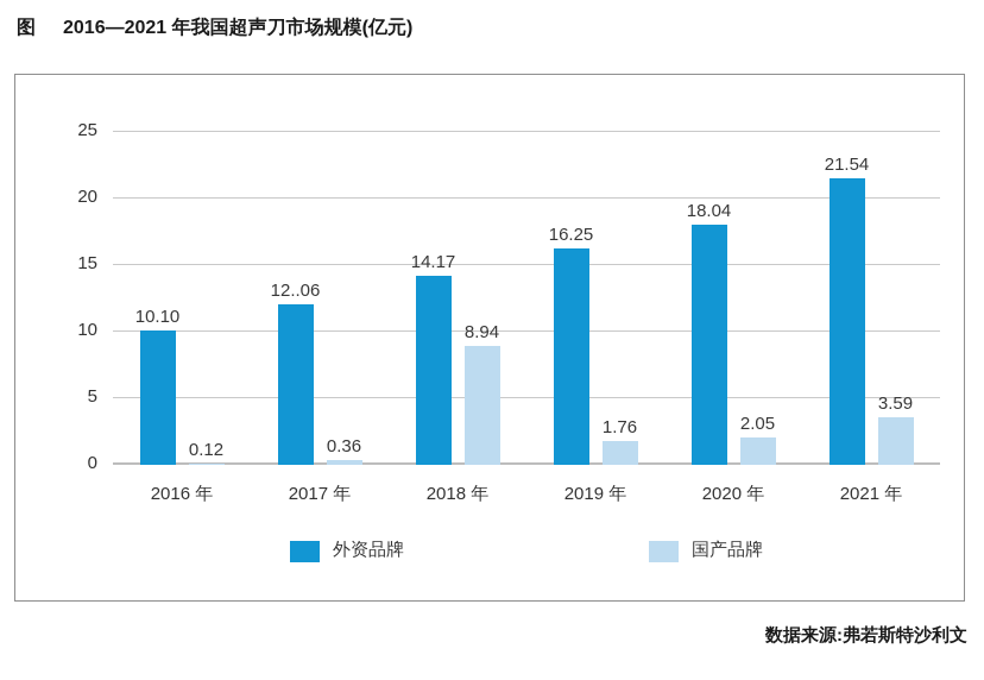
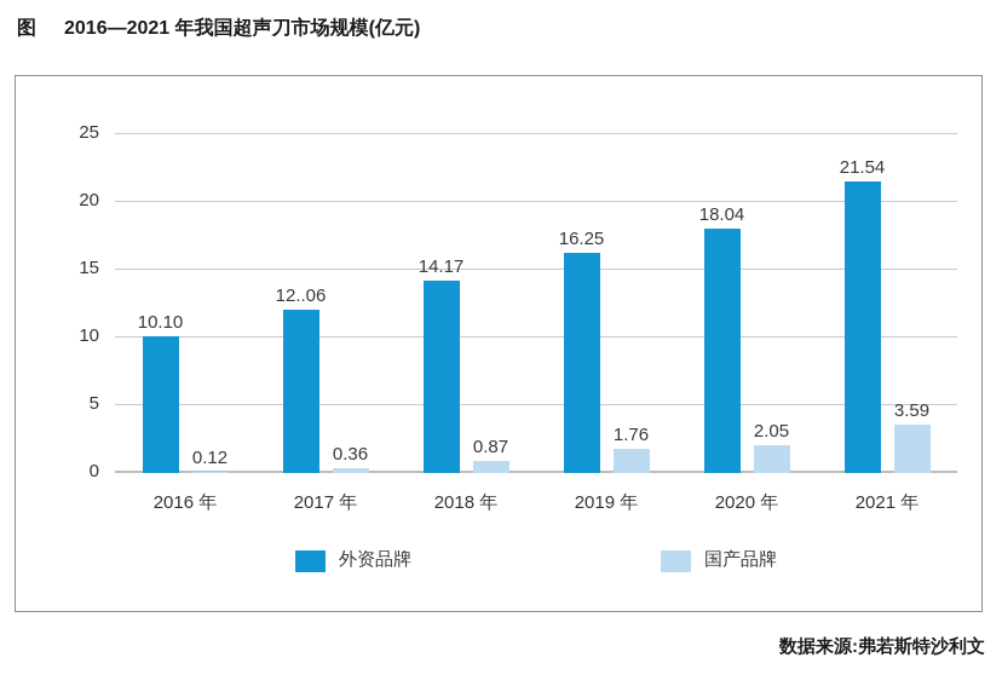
国产品牌/2018 年: 8.94 -> 0.87
